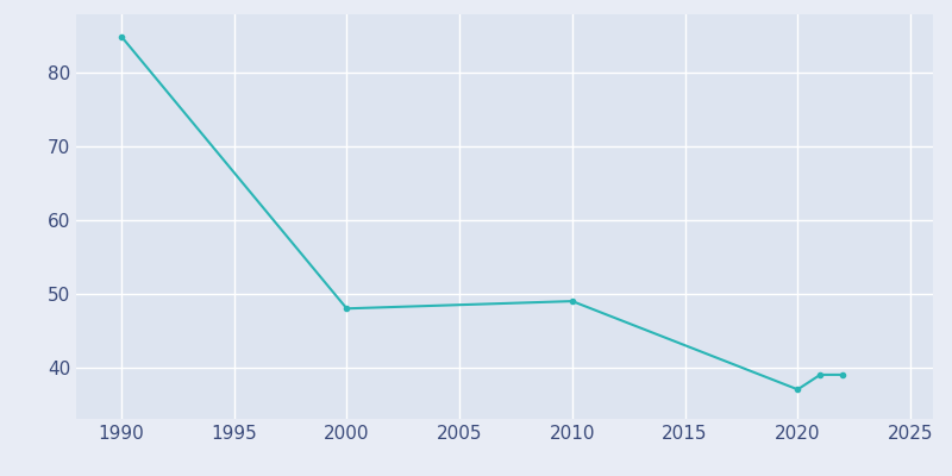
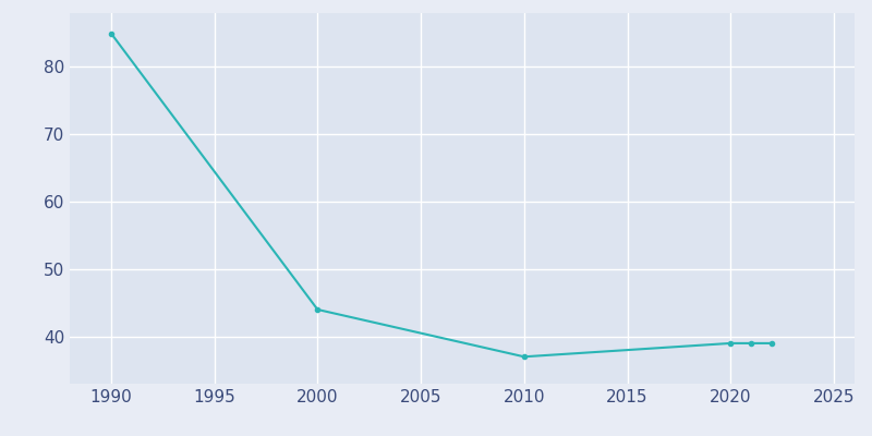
2000: 48 -> 44
2010: 49 -> 37
2020: 37 -> 39
